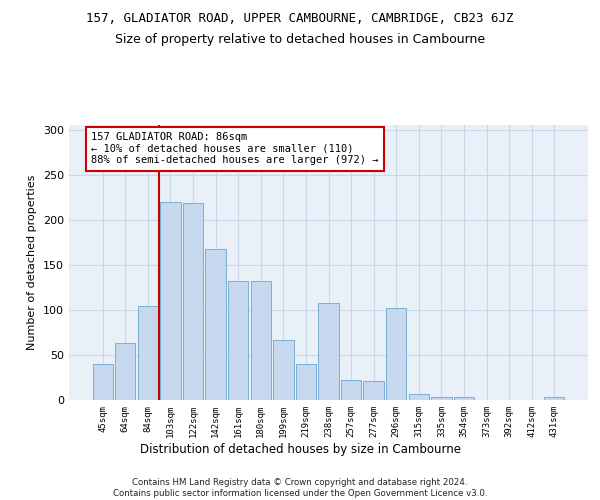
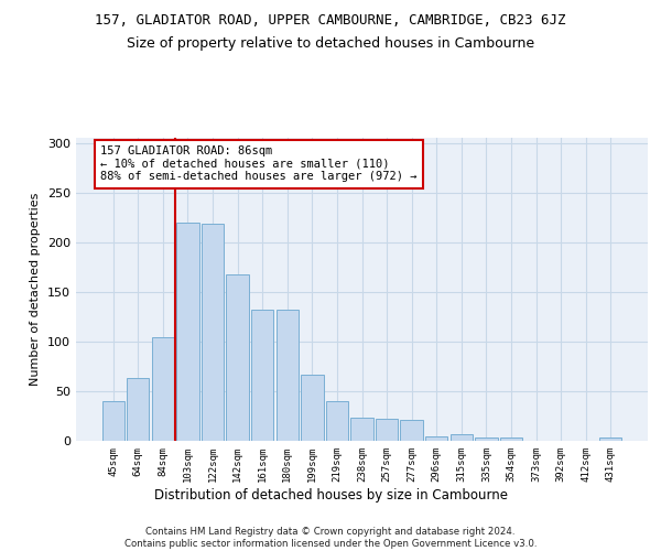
238sqm: 108 -> 23
296sqm: 102 -> 4
